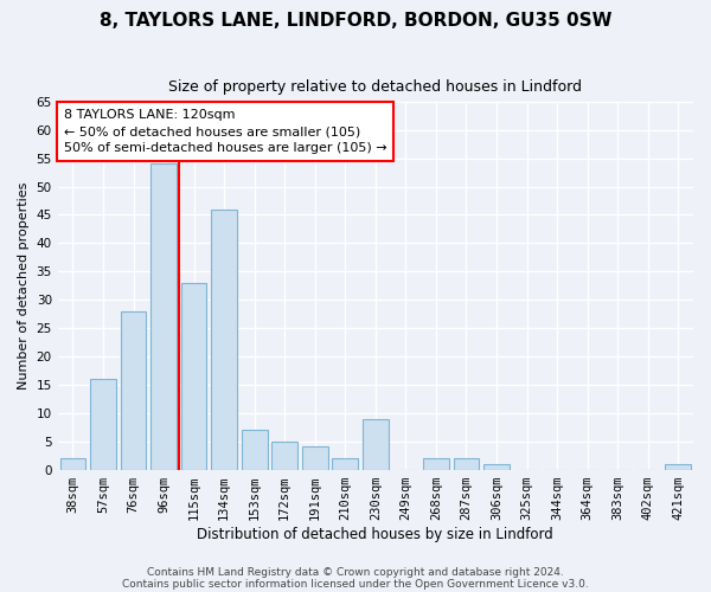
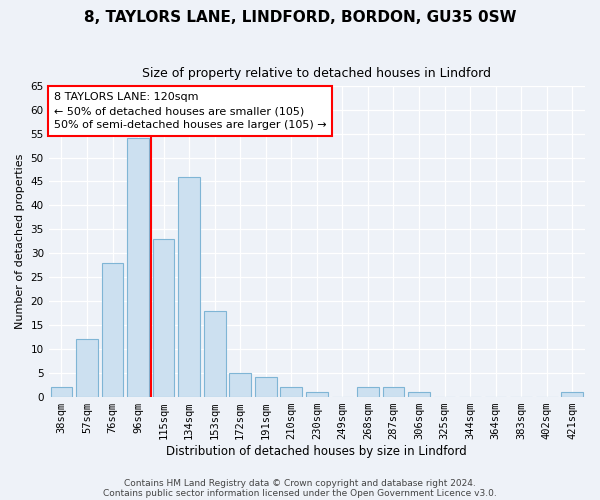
57sqm: 16 -> 12
153sqm: 7 -> 18
230sqm: 9 -> 1
